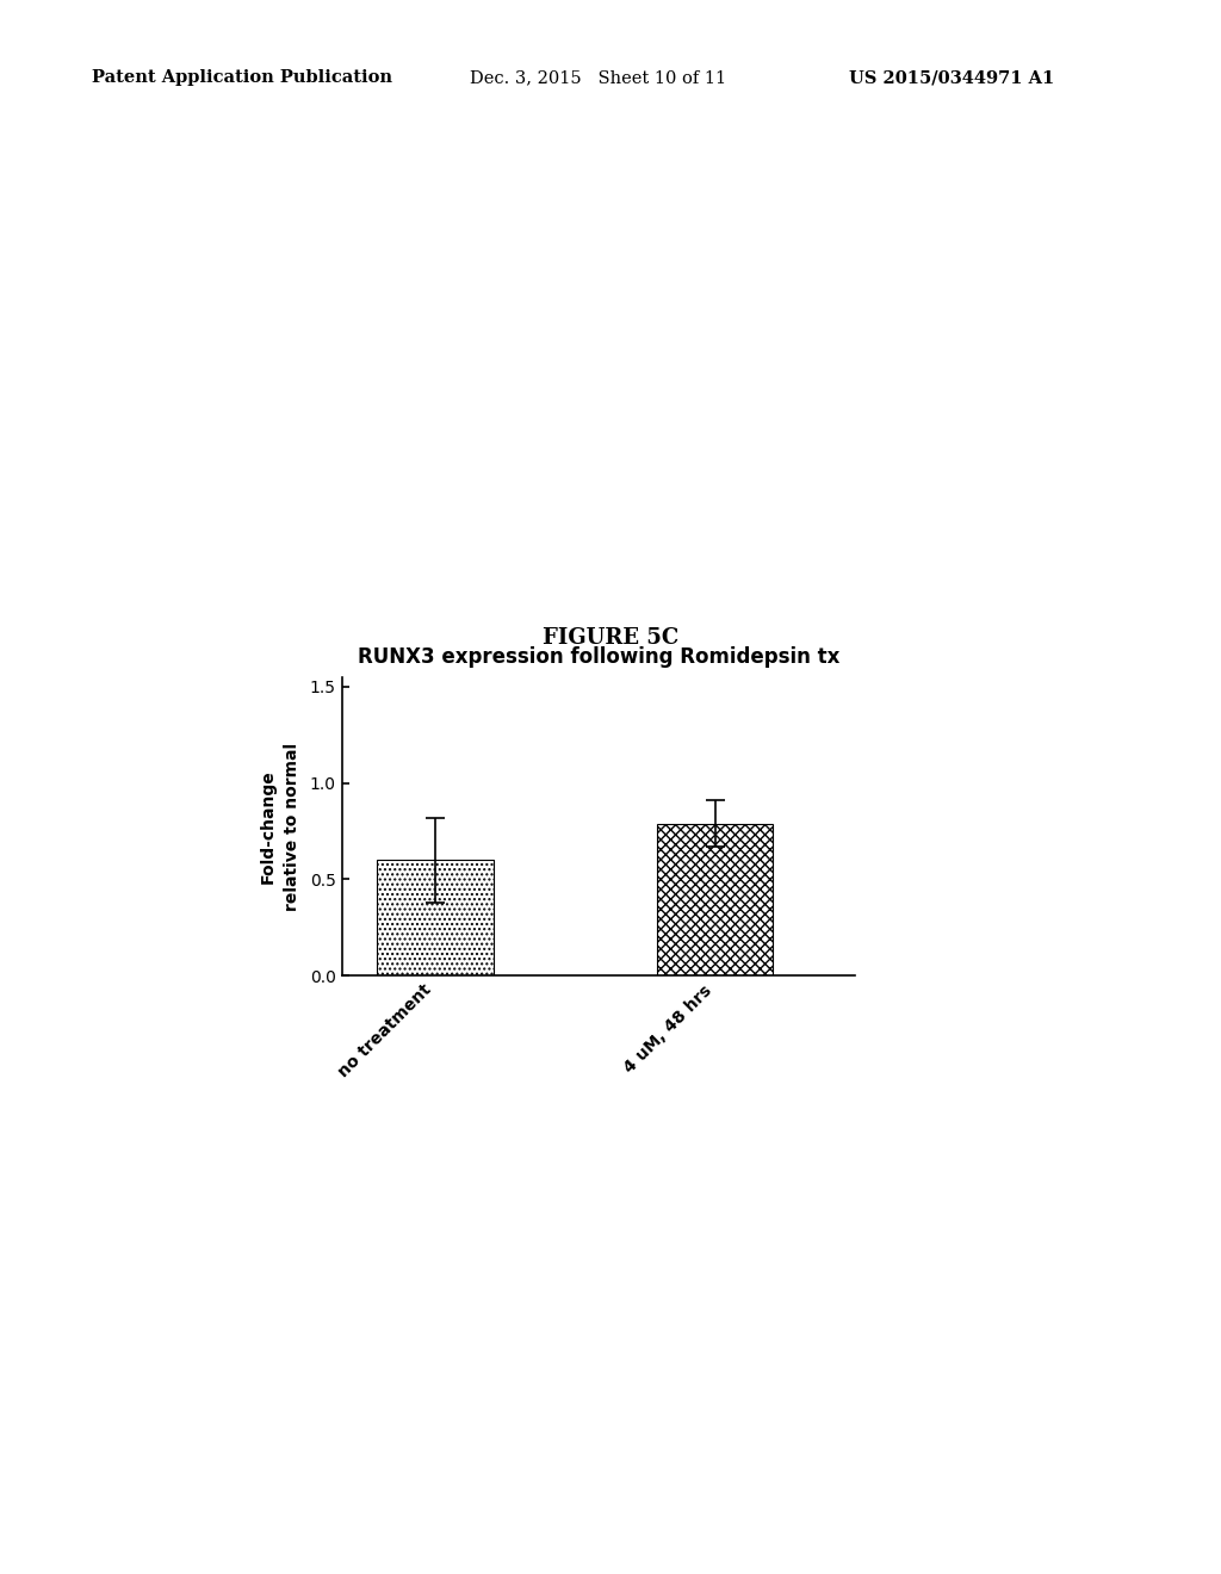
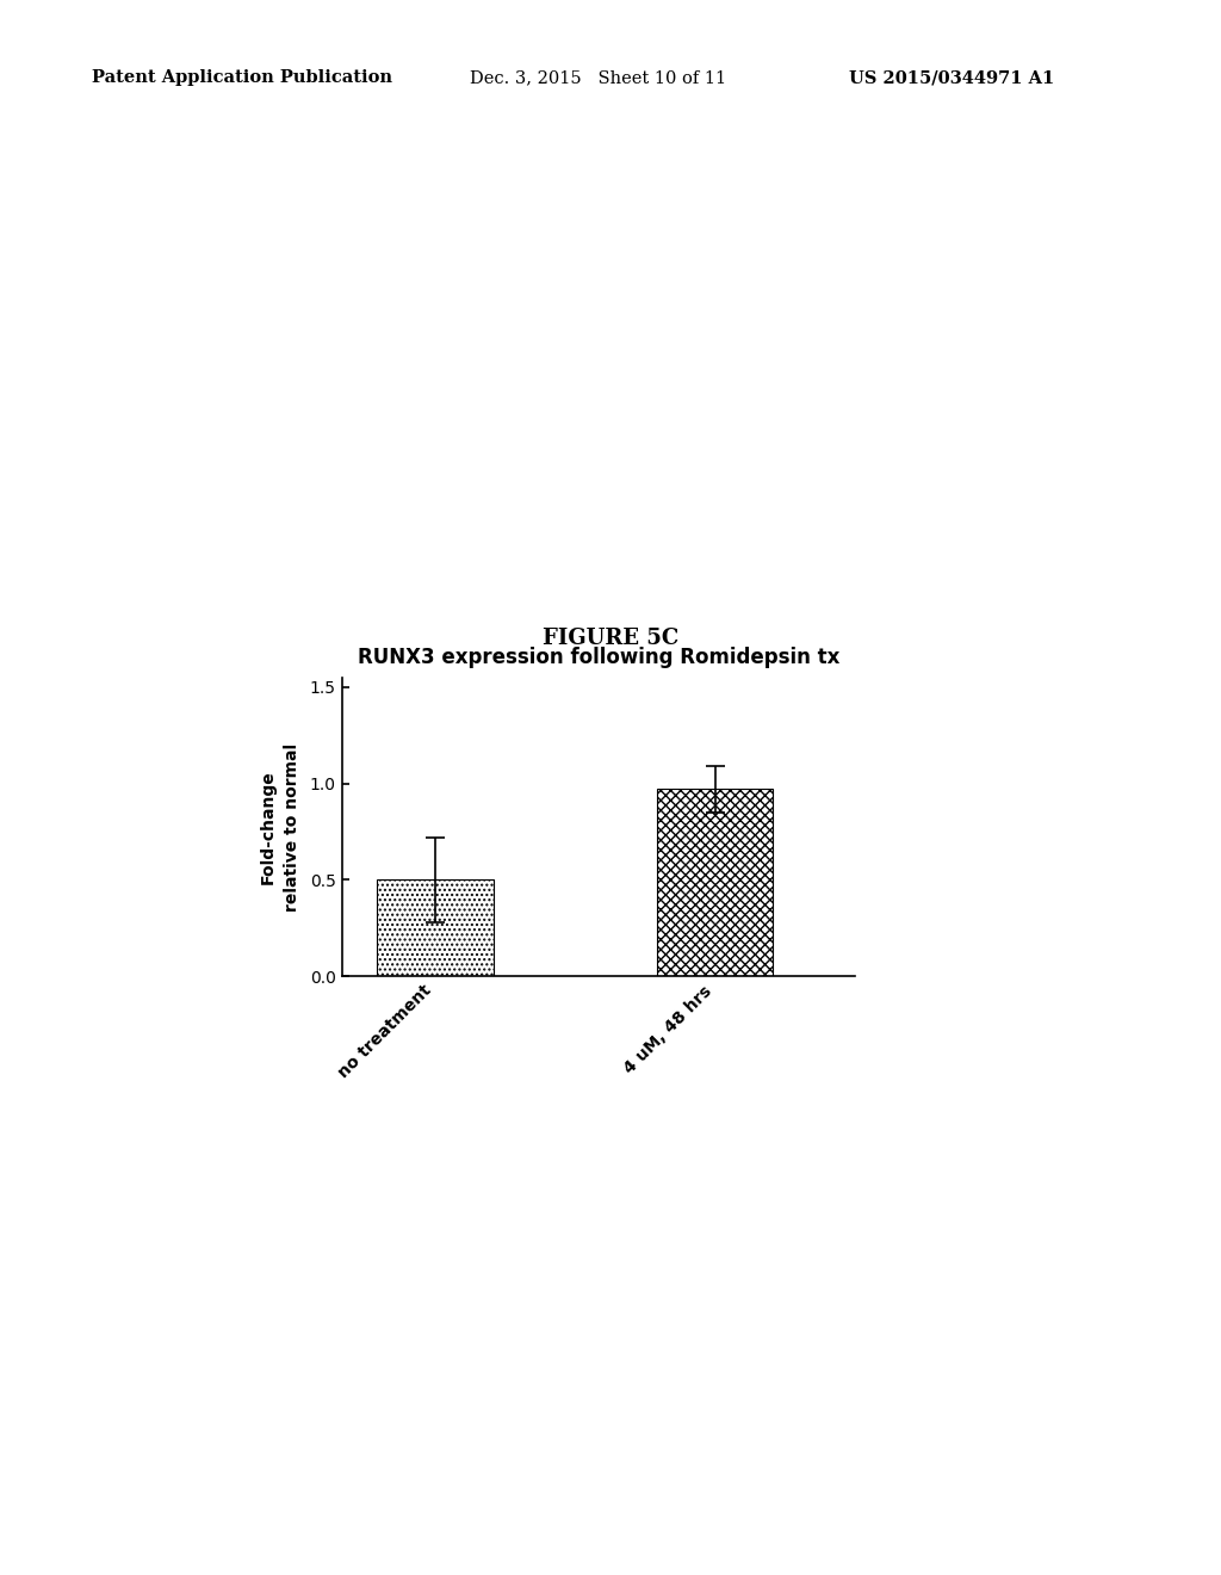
no treatment: 0.60 -> 0.50
4 uM, 48 hrs: 0.79 -> 0.97
